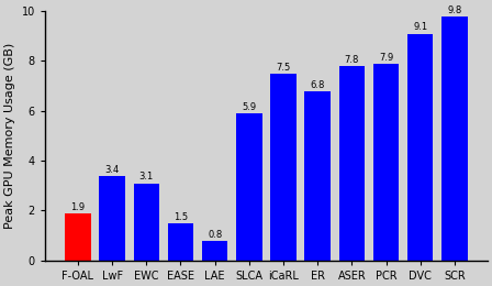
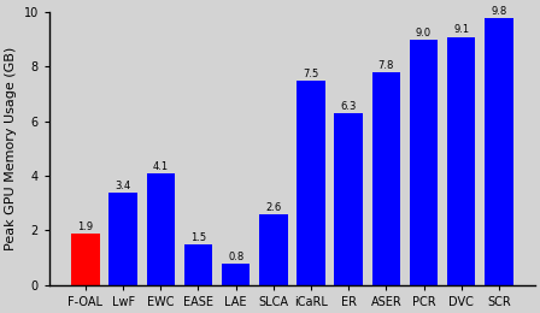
EWC: 3.1 -> 4.1
SLCA: 5.9 -> 2.6
ER: 6.8 -> 6.3
PCR: 7.9 -> 9.0
